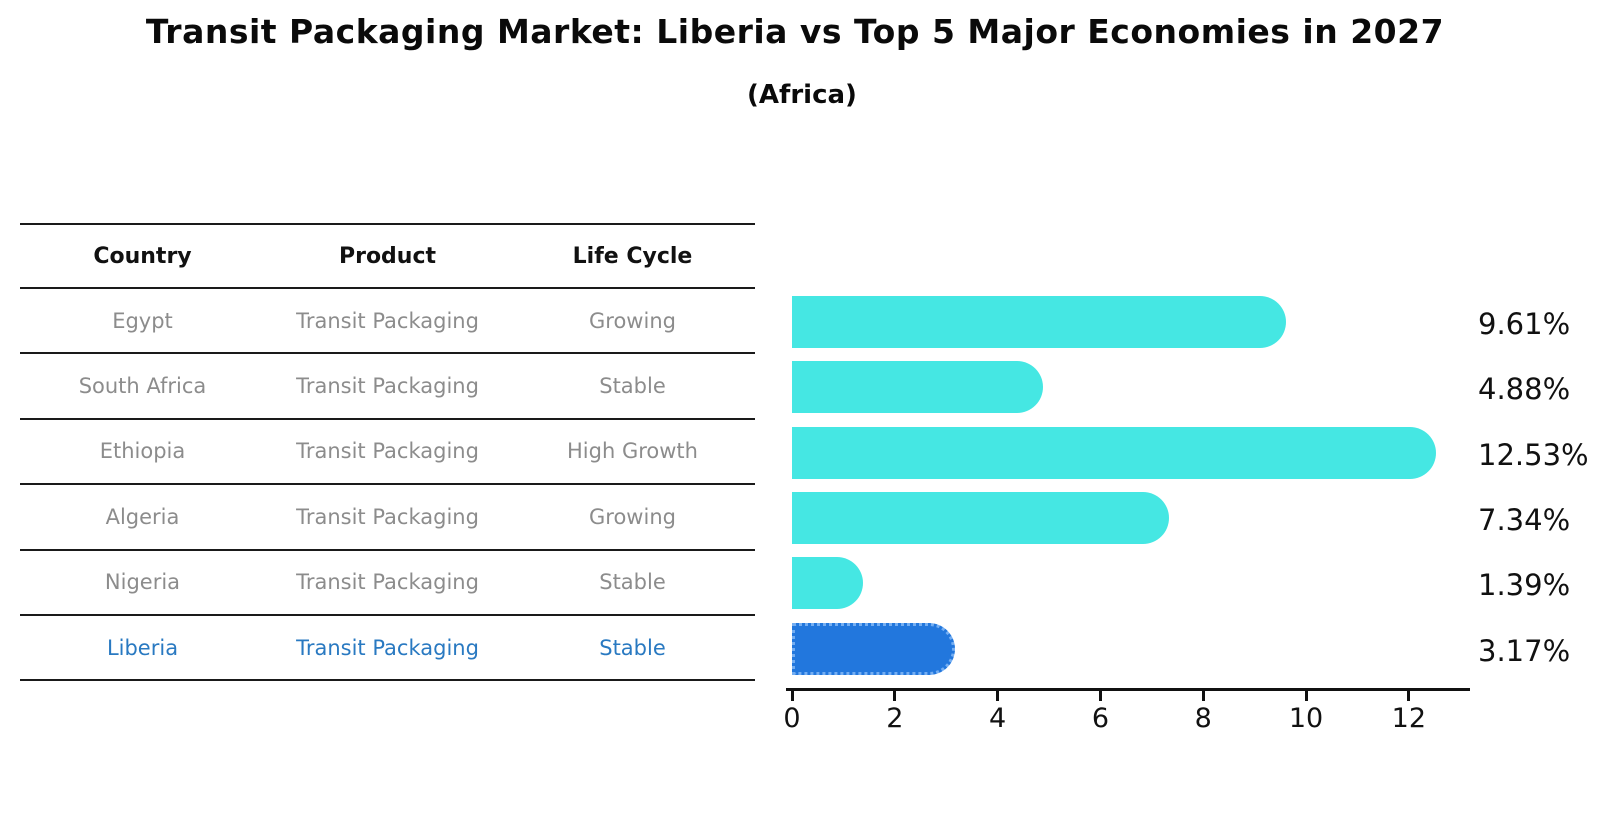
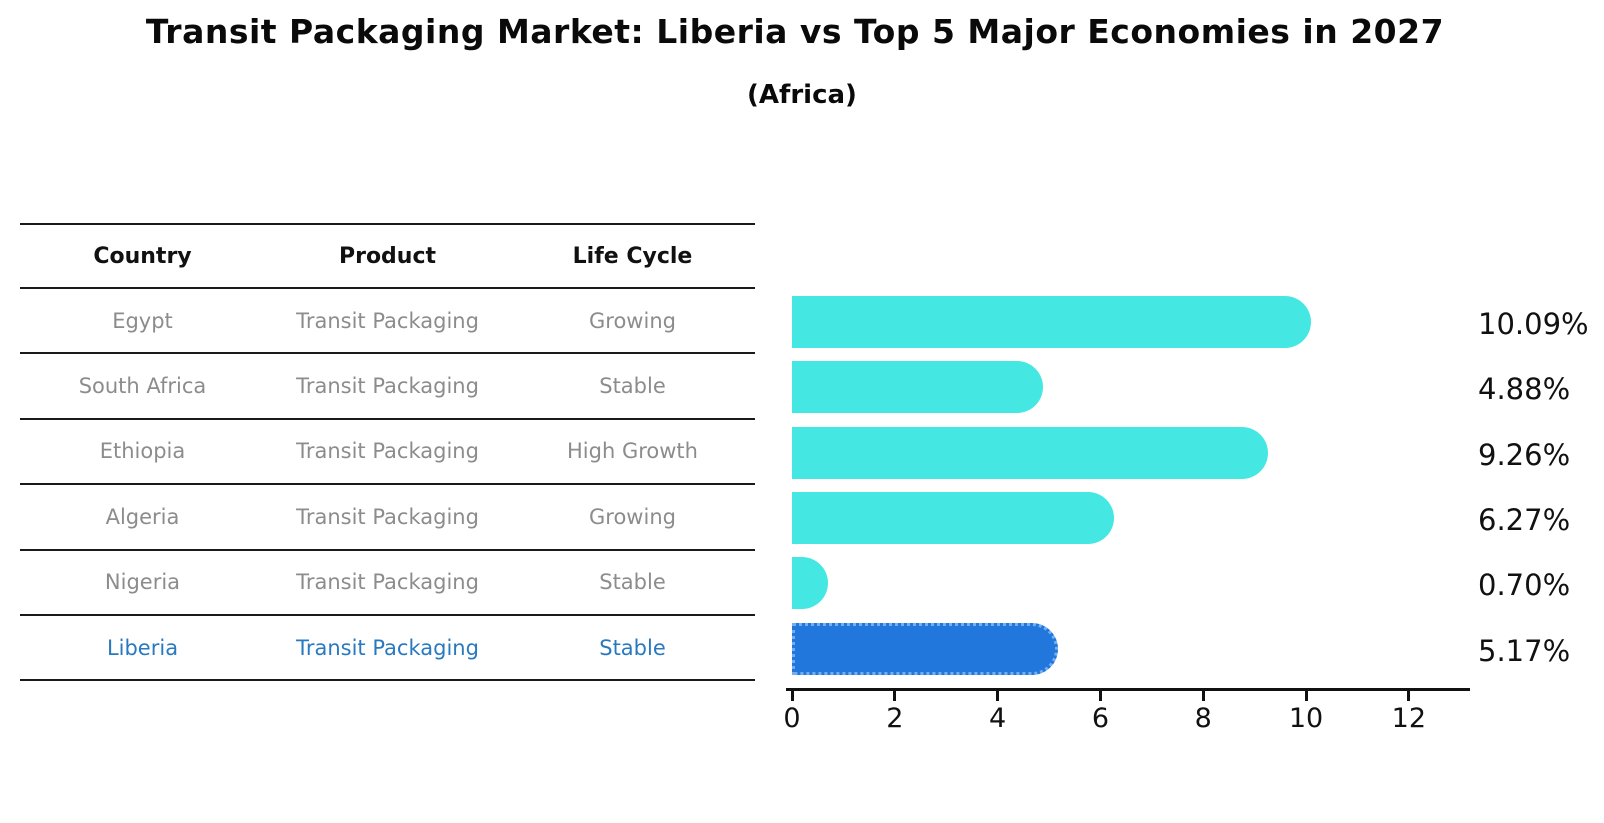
Egypt: 9.61% -> 10.09%
Ethiopia: 12.53% -> 9.26%
Algeria: 7.34% -> 6.27%
Nigeria: 1.39% -> 0.70%
Liberia: 3.17% -> 5.17%
